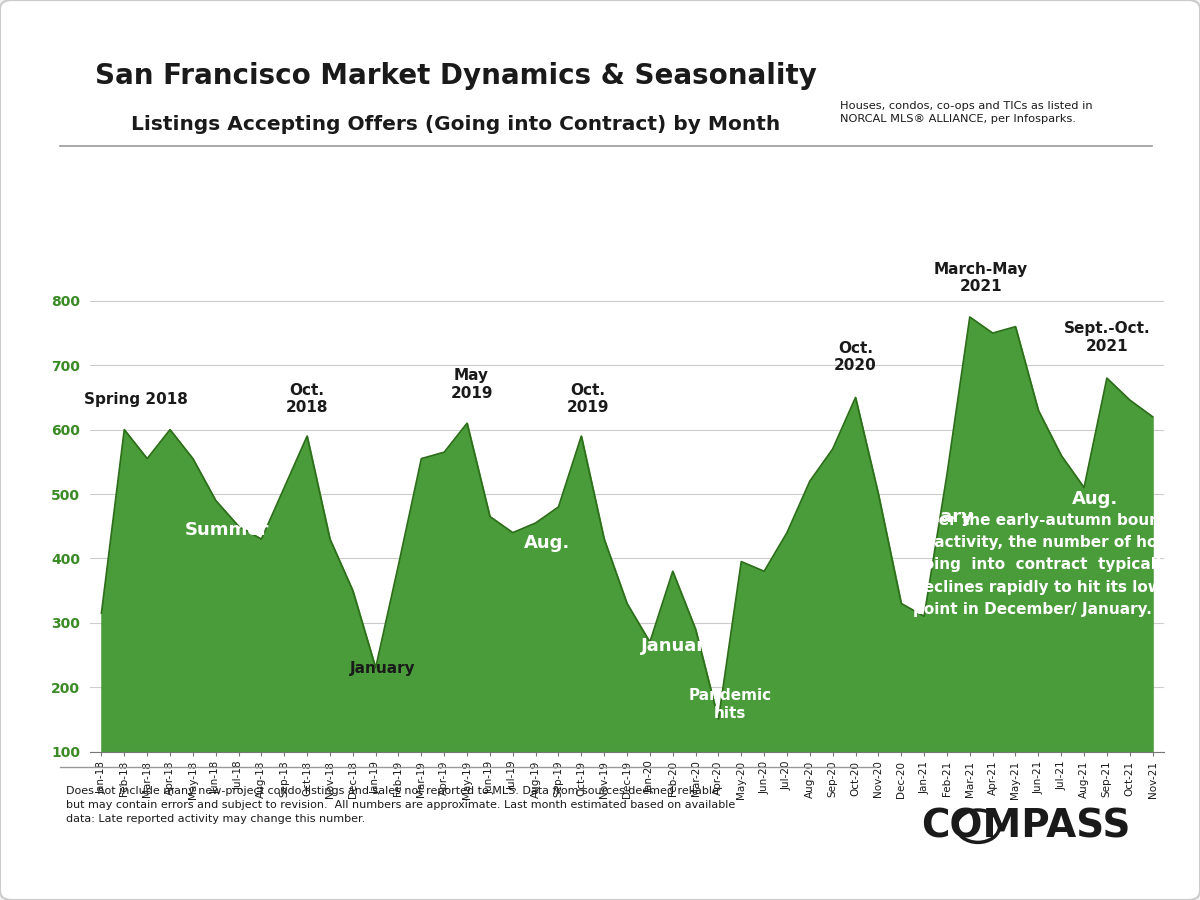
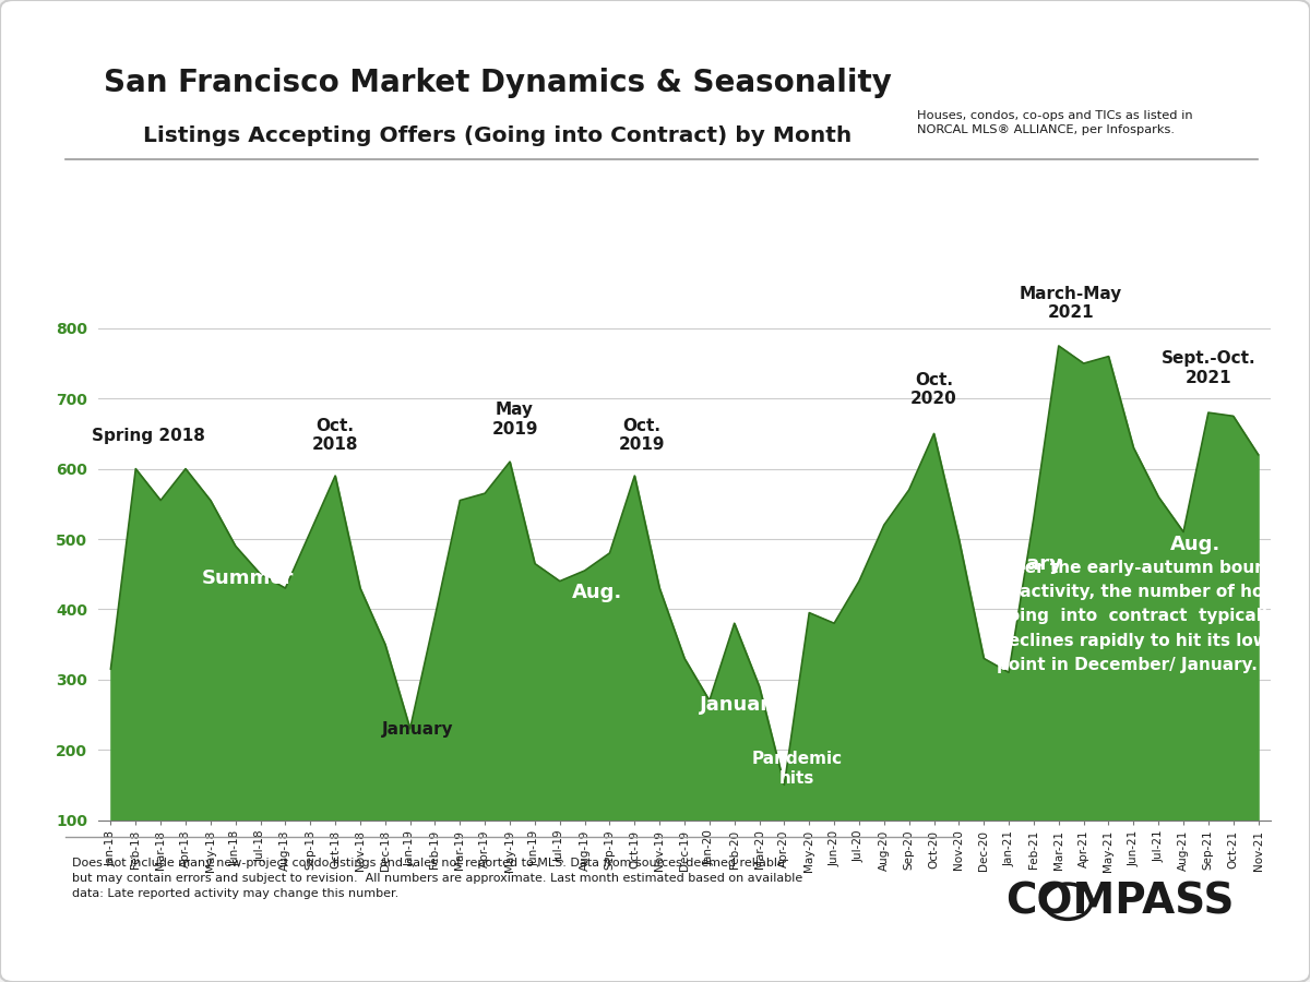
Oct-21: 646 -> 675
